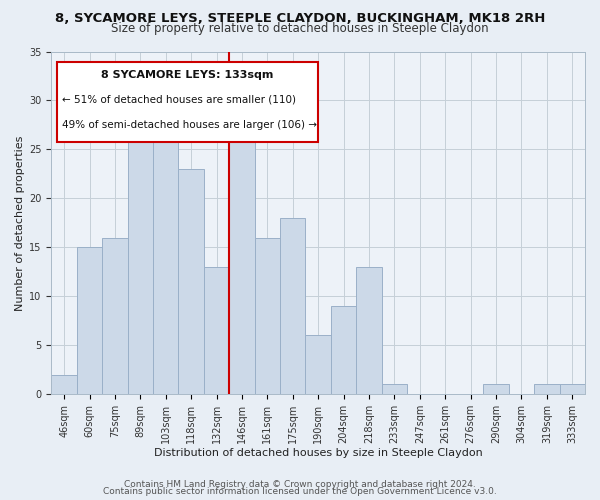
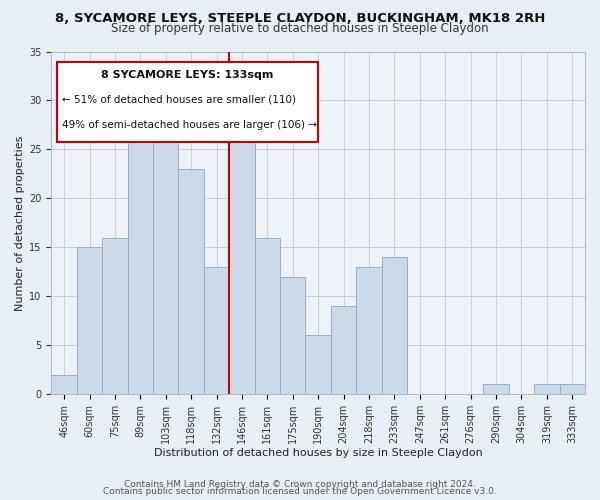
175sqm: 18 -> 12
233sqm: 1 -> 14
